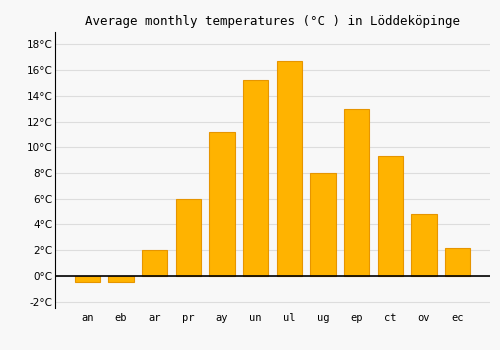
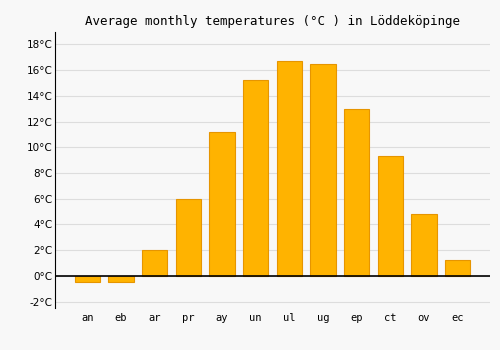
ug: 8.0°C -> 16.5°C
ec: 2.2°C -> 1.2°C
